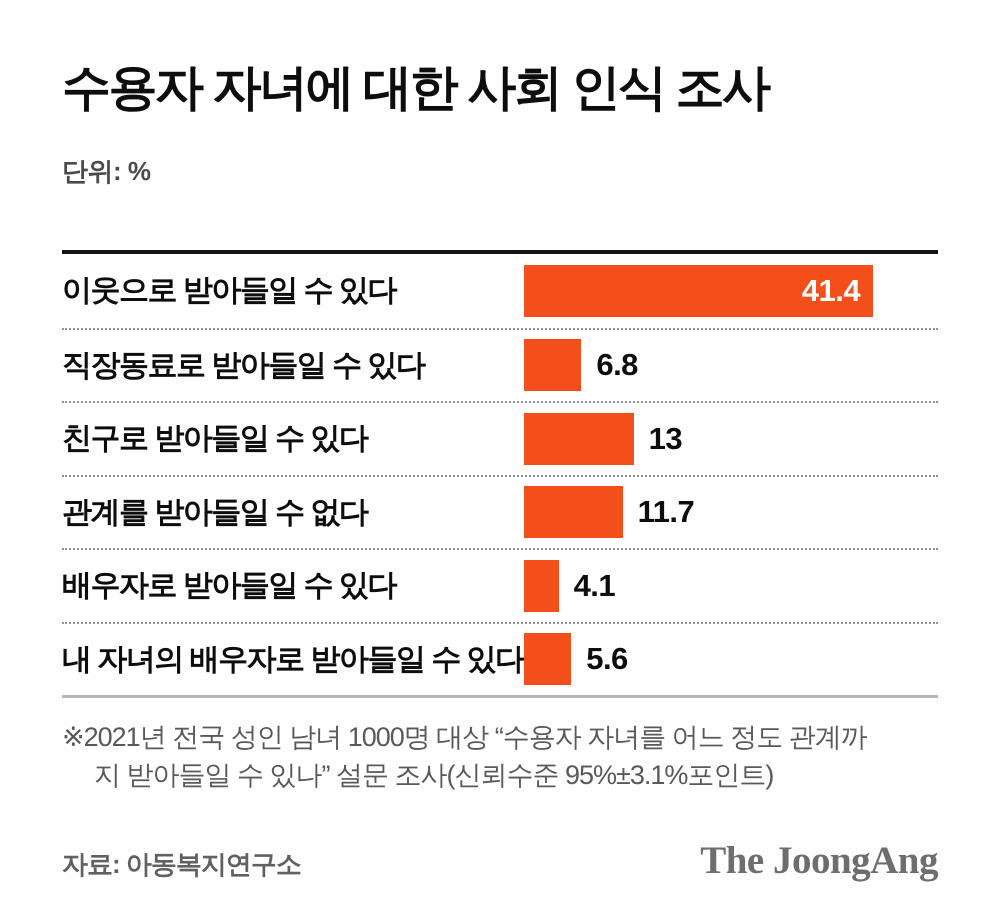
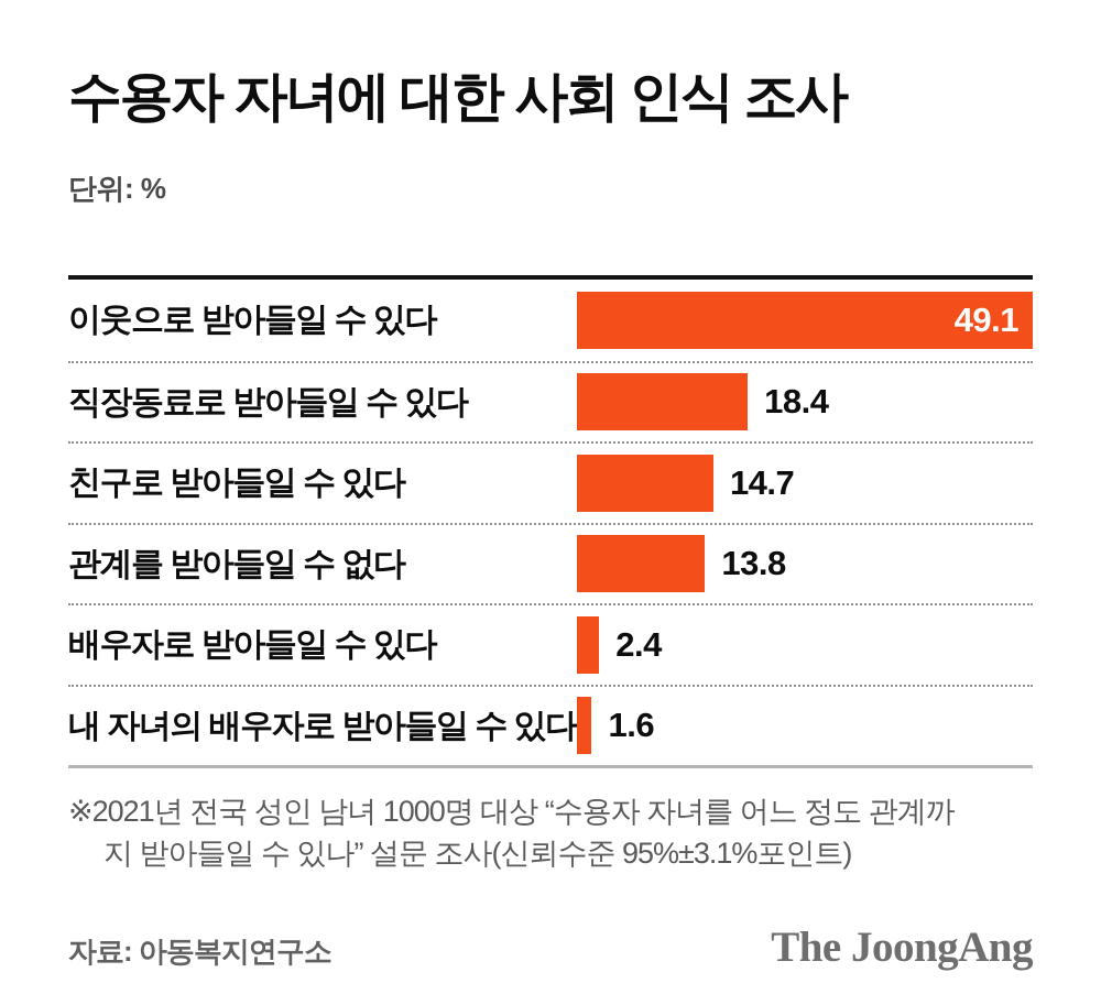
이웃으로 받아들일 수 있다: 41.4 -> 49.1
직장동료로 받아들일 수 있다: 6.8 -> 18.4
친구로 받아들일 수 있다: 13 -> 14.7
관계를 받아들일 수 없다: 11.7 -> 13.8
배우자로 받아들일 수 있다: 4.1 -> 2.4
내 자녀의 배우자로 받아들일 수 있다: 5.6 -> 1.6
